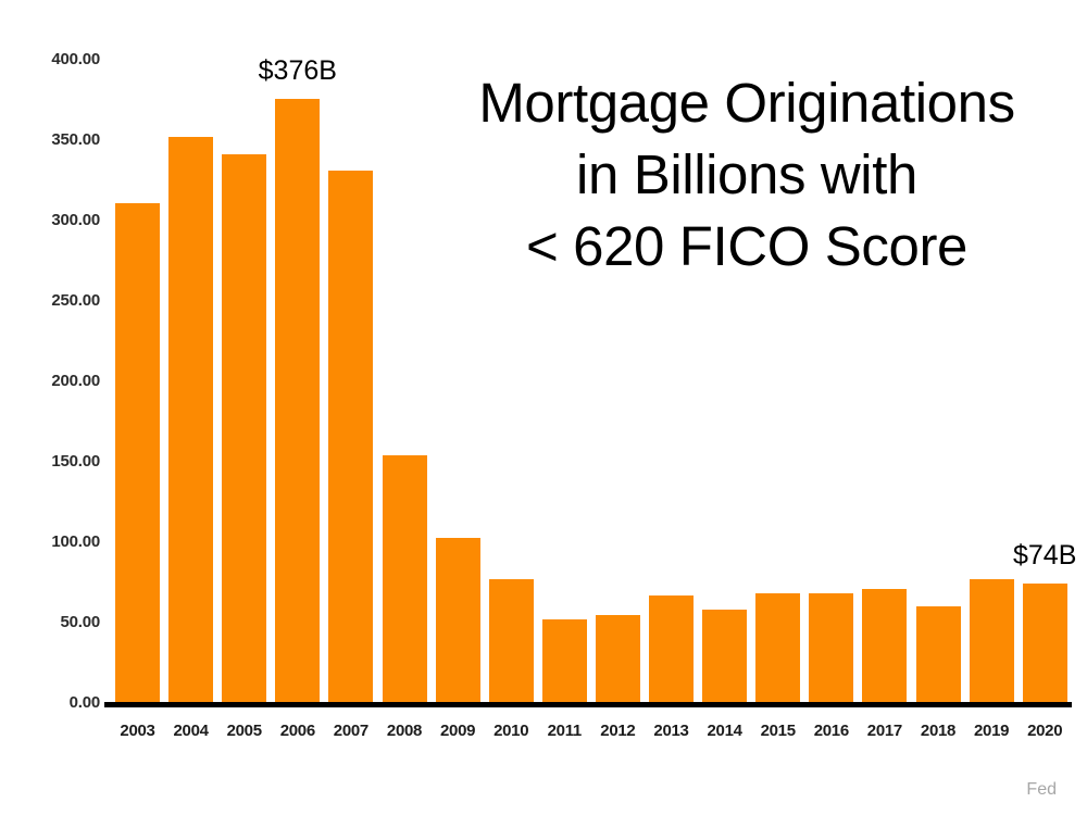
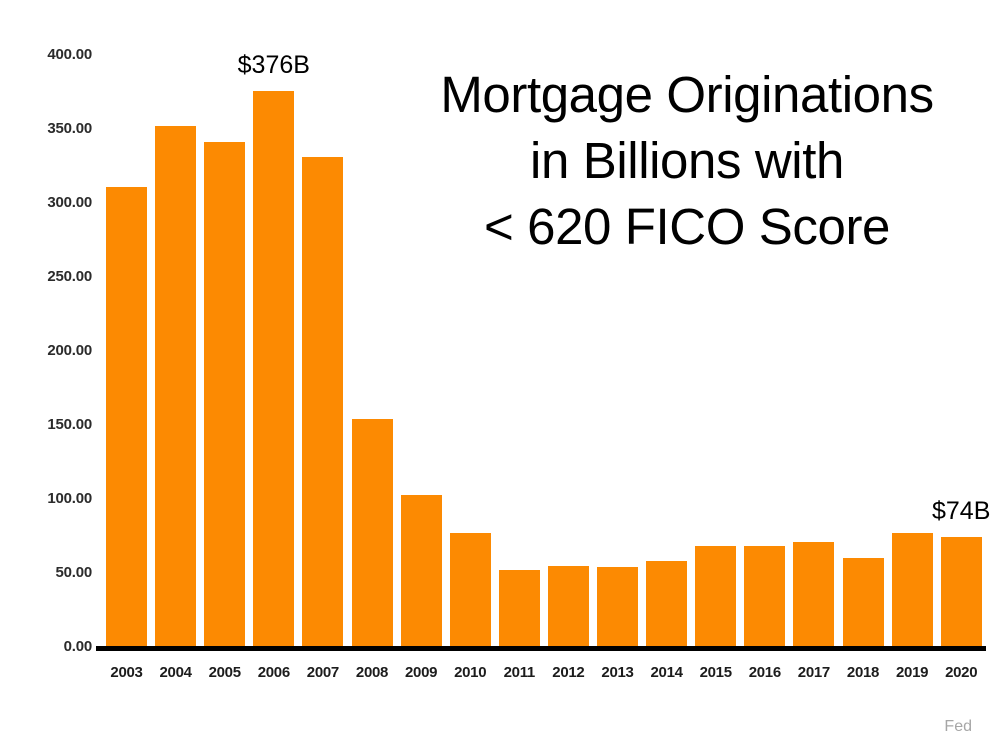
2013: 67 -> 54
